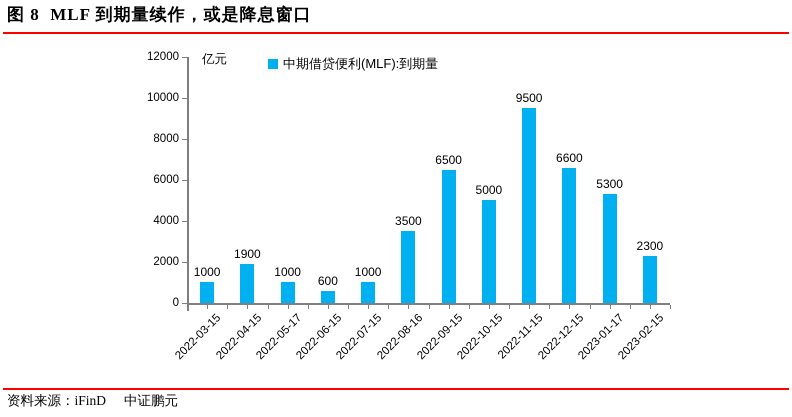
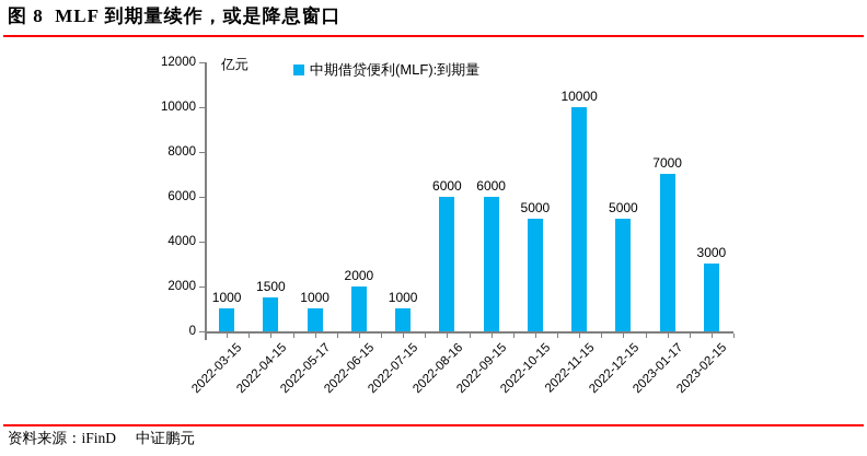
2022-04-15: 1900 -> 1500
2022-06-15: 600 -> 2000
2022-08-16: 3500 -> 6000
2022-09-15: 6500 -> 6000
2022-11-15: 9500 -> 10000
2022-12-15: 6600 -> 5000
2023-01-17: 5300 -> 7000
2023-02-15: 2300 -> 3000
